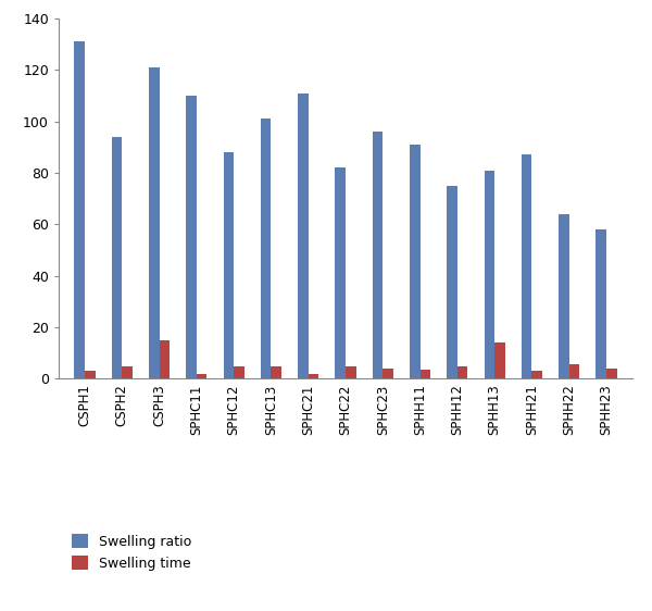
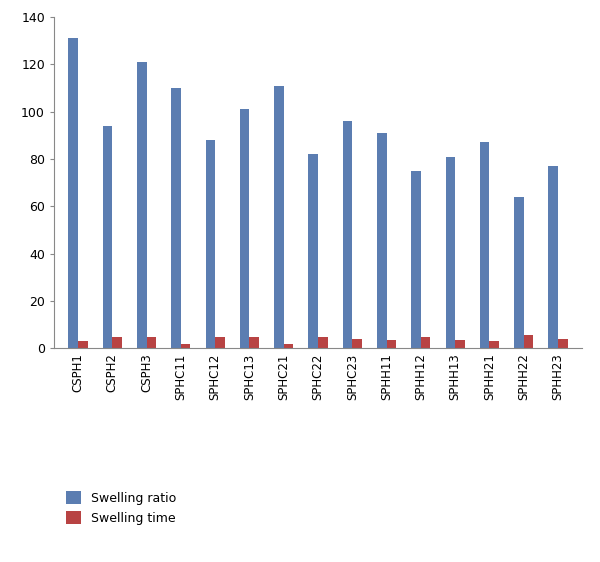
Swelling time/CSPH3: 15.0 -> 5.0
Swelling time/SPHH13: 14.0 -> 3.5
Swelling ratio/SPHH23: 58 -> 77
